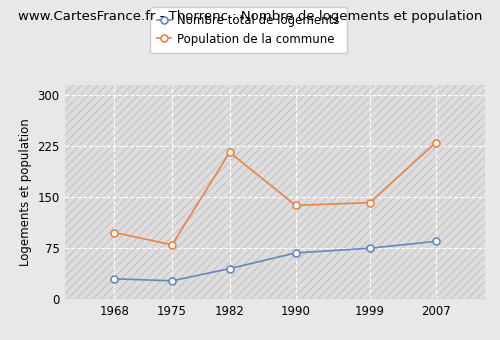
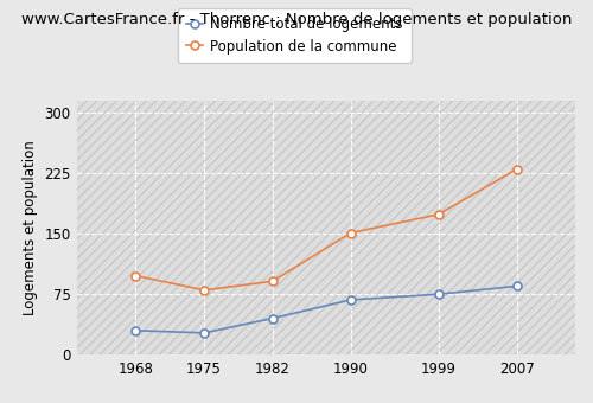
Population de la commune/1982: 216 -> 91
Population de la commune/1990: 138 -> 151
Population de la commune/1999: 142 -> 174
